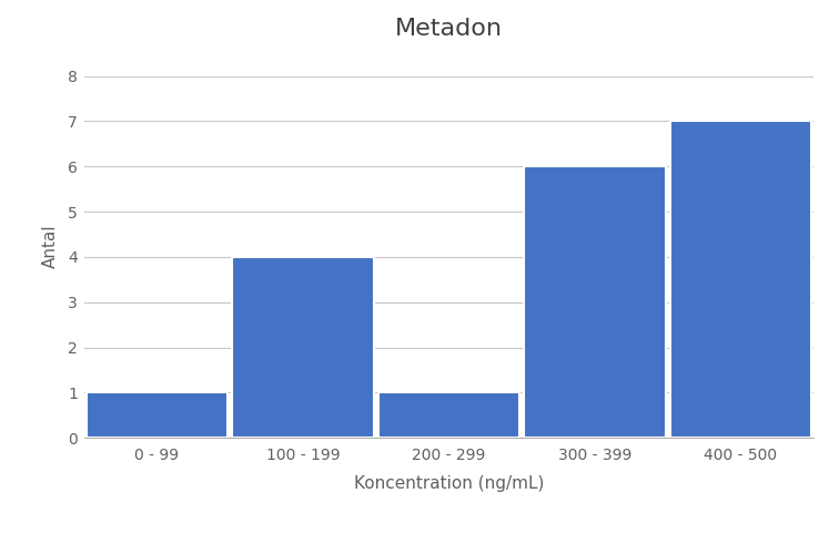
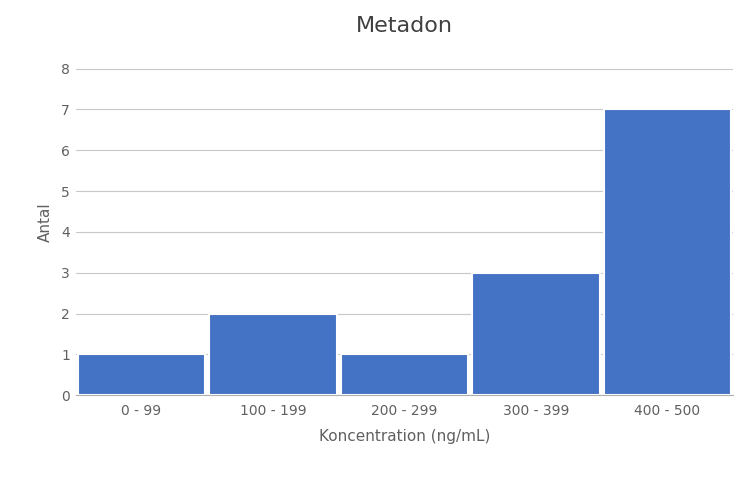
100 - 199: 4 -> 2
300 - 399: 6 -> 3
